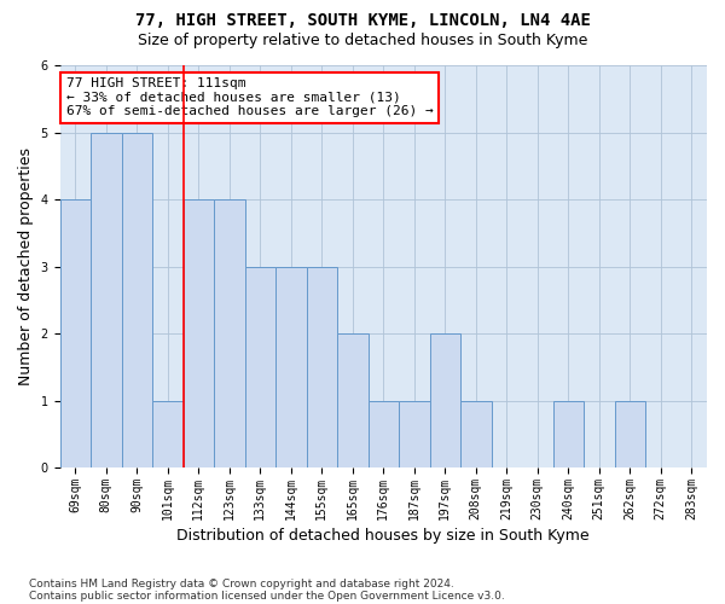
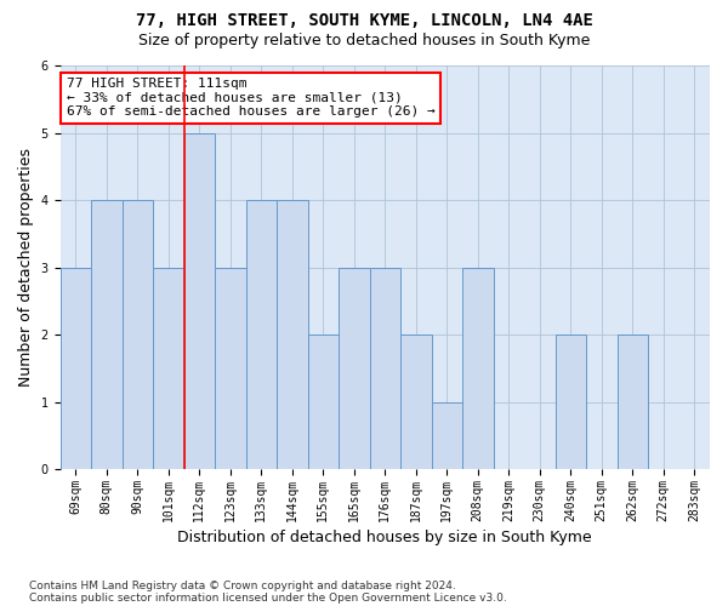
69sqm: 4 -> 3
80sqm: 5 -> 4
90sqm: 5 -> 4
101sqm: 1 -> 3
112sqm: 4 -> 5
123sqm: 4 -> 3
133sqm: 3 -> 4
144sqm: 3 -> 4
155sqm: 3 -> 2
165sqm: 2 -> 3
176sqm: 1 -> 3
187sqm: 1 -> 2
197sqm: 2 -> 1
208sqm: 1 -> 3
240sqm: 1 -> 2
262sqm: 1 -> 2
